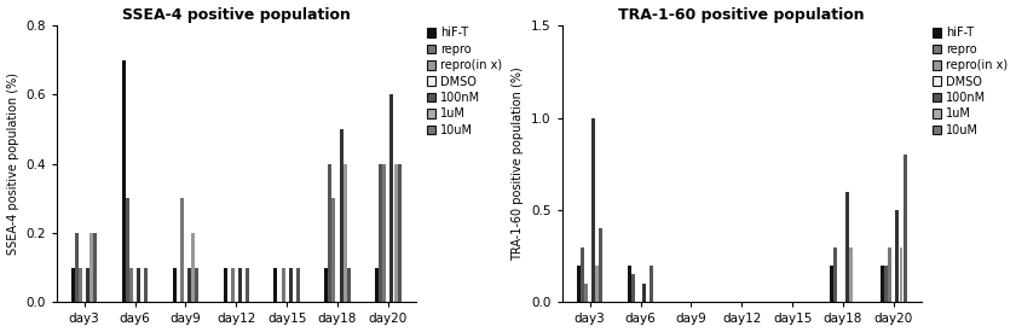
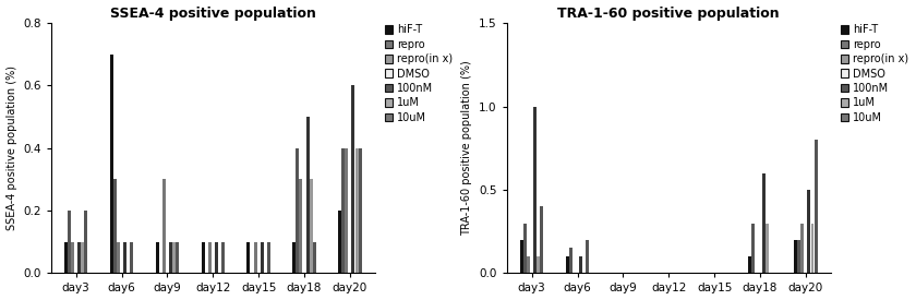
SSEA-4 positive population/repro(in x)/day3: 0.2 -> 0.1
SSEA-4 positive population/repro(in x)/day9: 0.2 -> 0.1
SSEA-4 positive population/repro(in x)/day18: 0.4 -> 0.3
SSEA-4 positive population/hiF-T/day20: 0.1 -> 0.2
TRA-1-60 positive population/repro(in x)/day3: 0.2 -> 0.1
TRA-1-60 positive population/hiF-T/day6: 0.2 -> 0.1
TRA-1-60 positive population/hiF-T/day18: 0.2 -> 0.1
